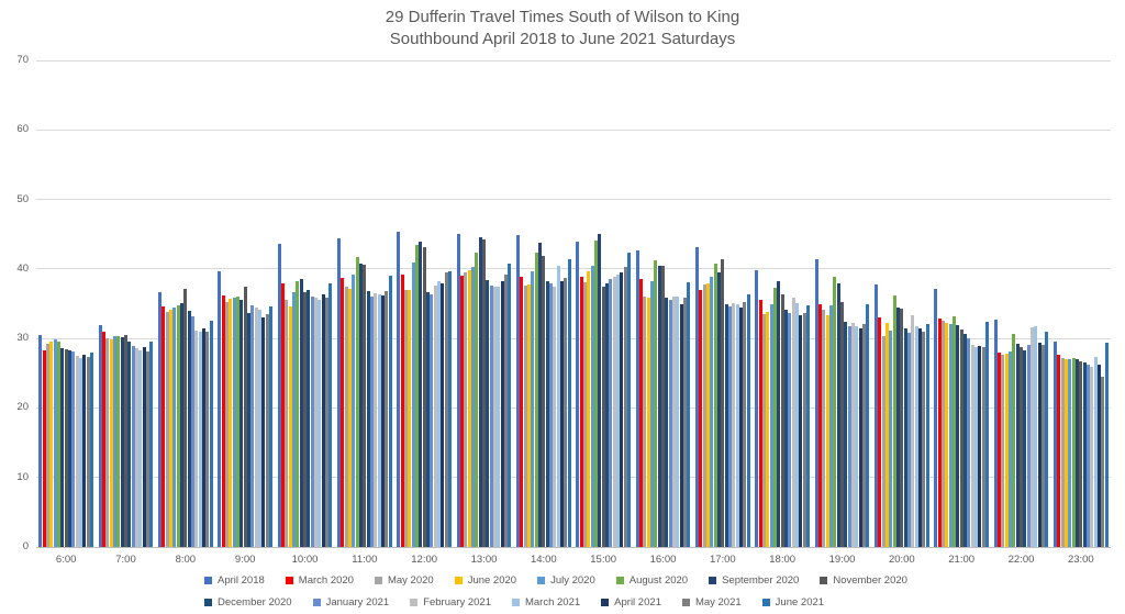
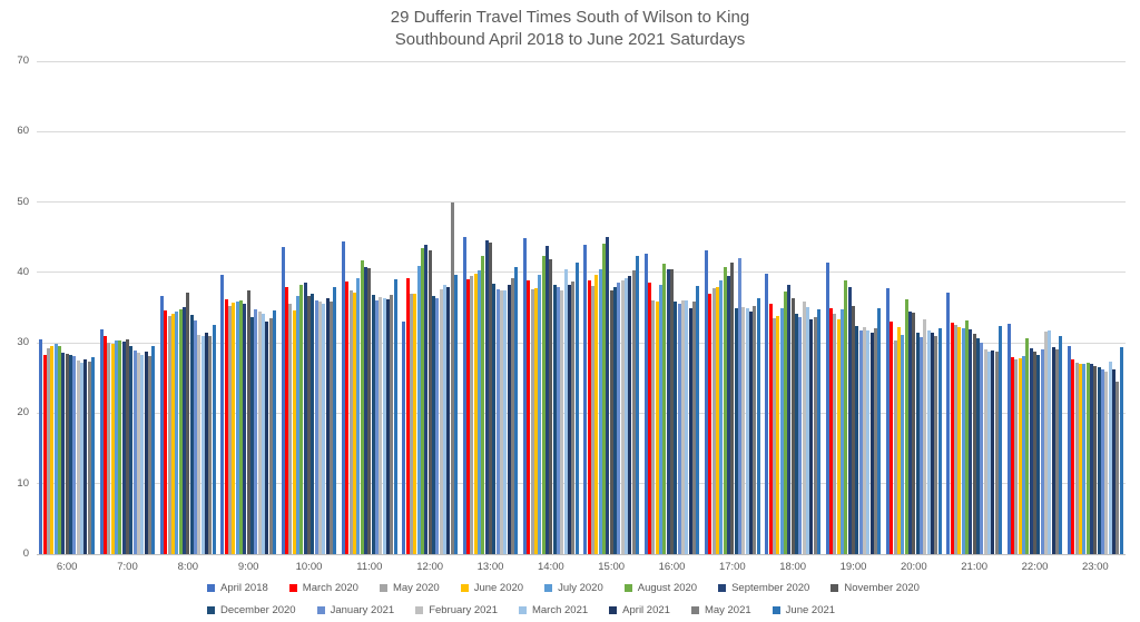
April 2018/12:00: 45 -> 33
May 2021/12:00: 40 -> 50
January 2021/17:00: 35 -> 42
